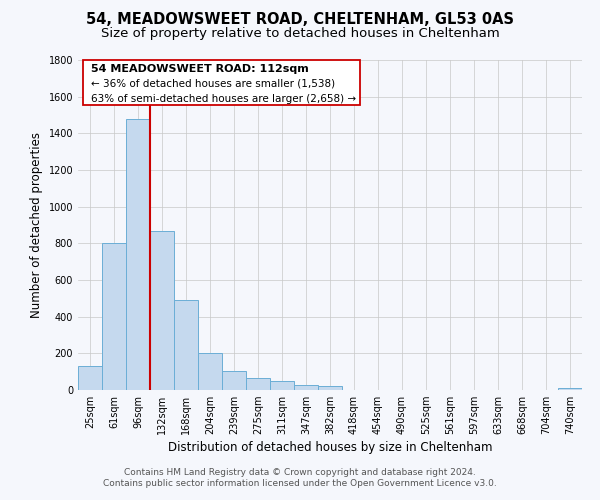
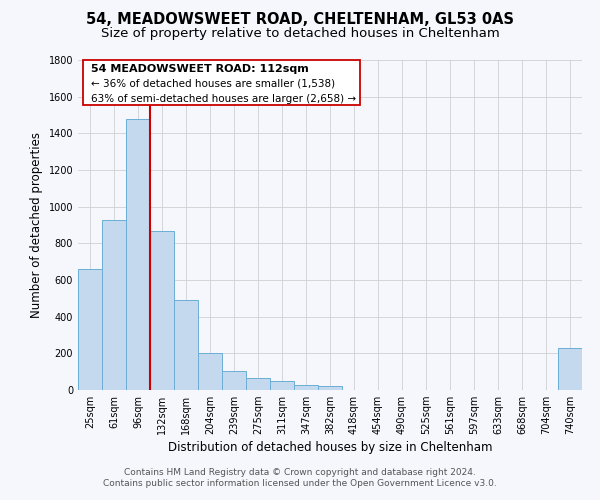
25sqm: 130 -> 660
61sqm: 800 -> 930
740sqm: 10 -> 230
